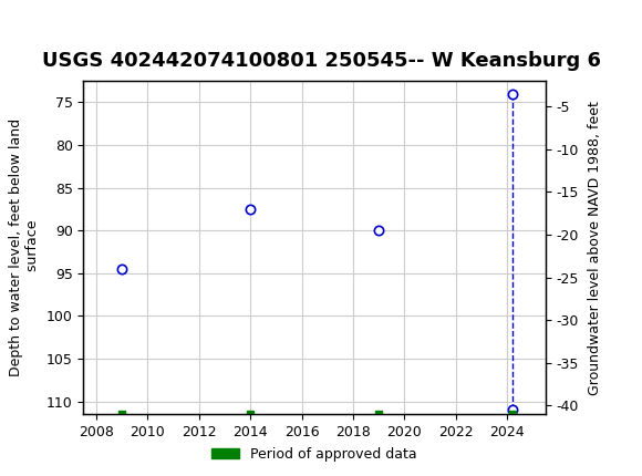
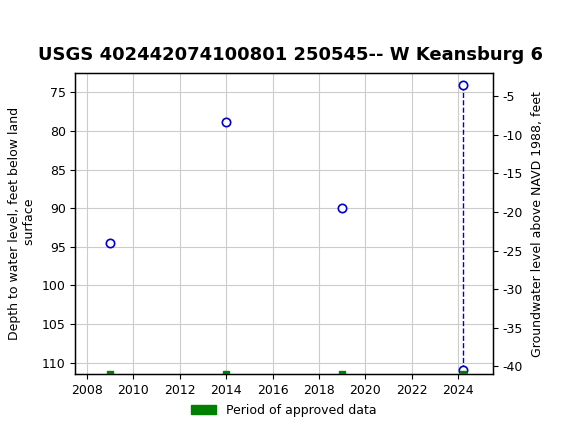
2014: 87.5 -> 78.8
